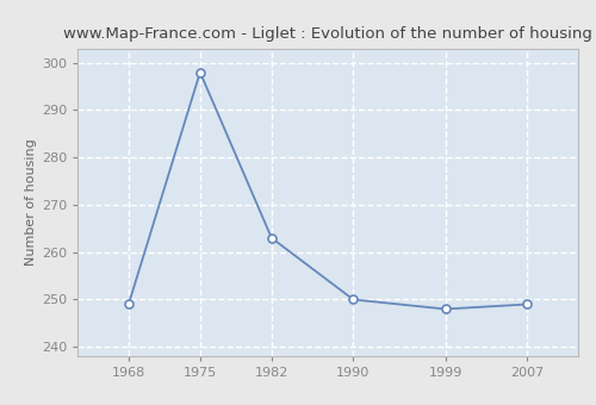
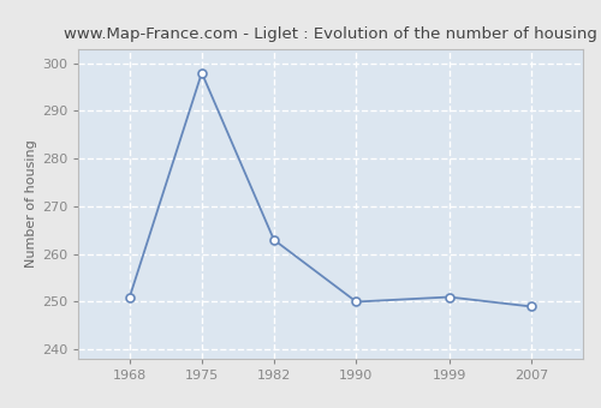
1968: 249 -> 251
1999: 248 -> 251
